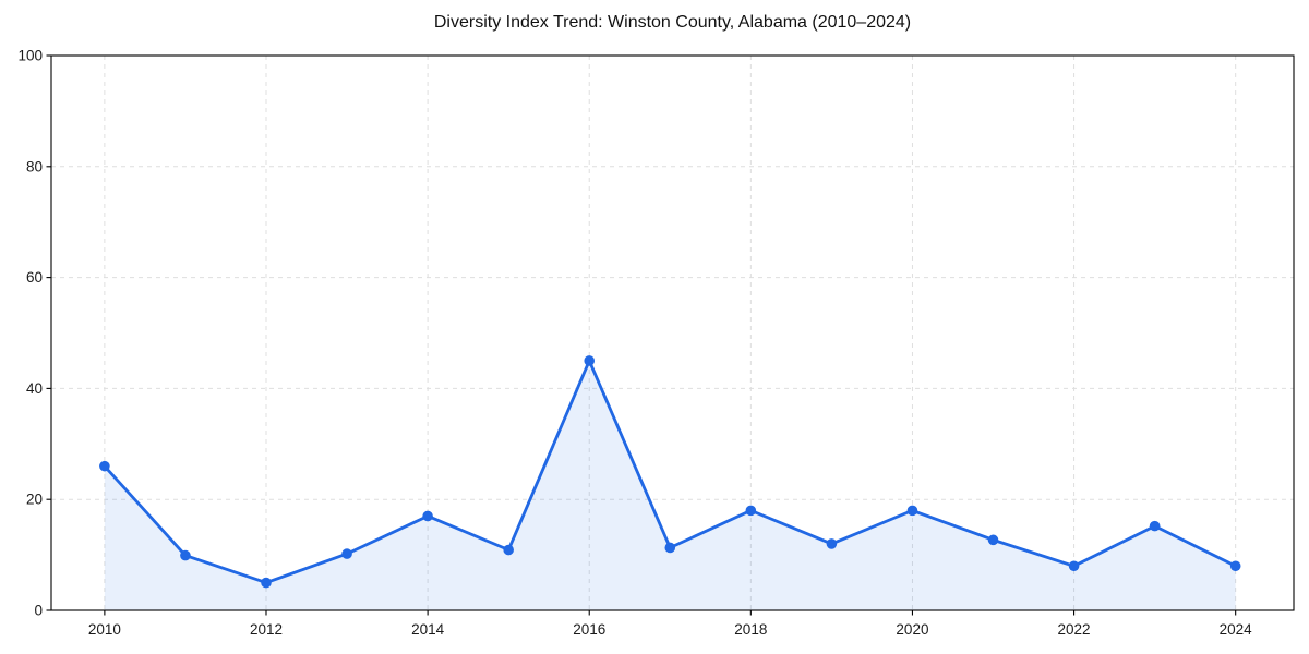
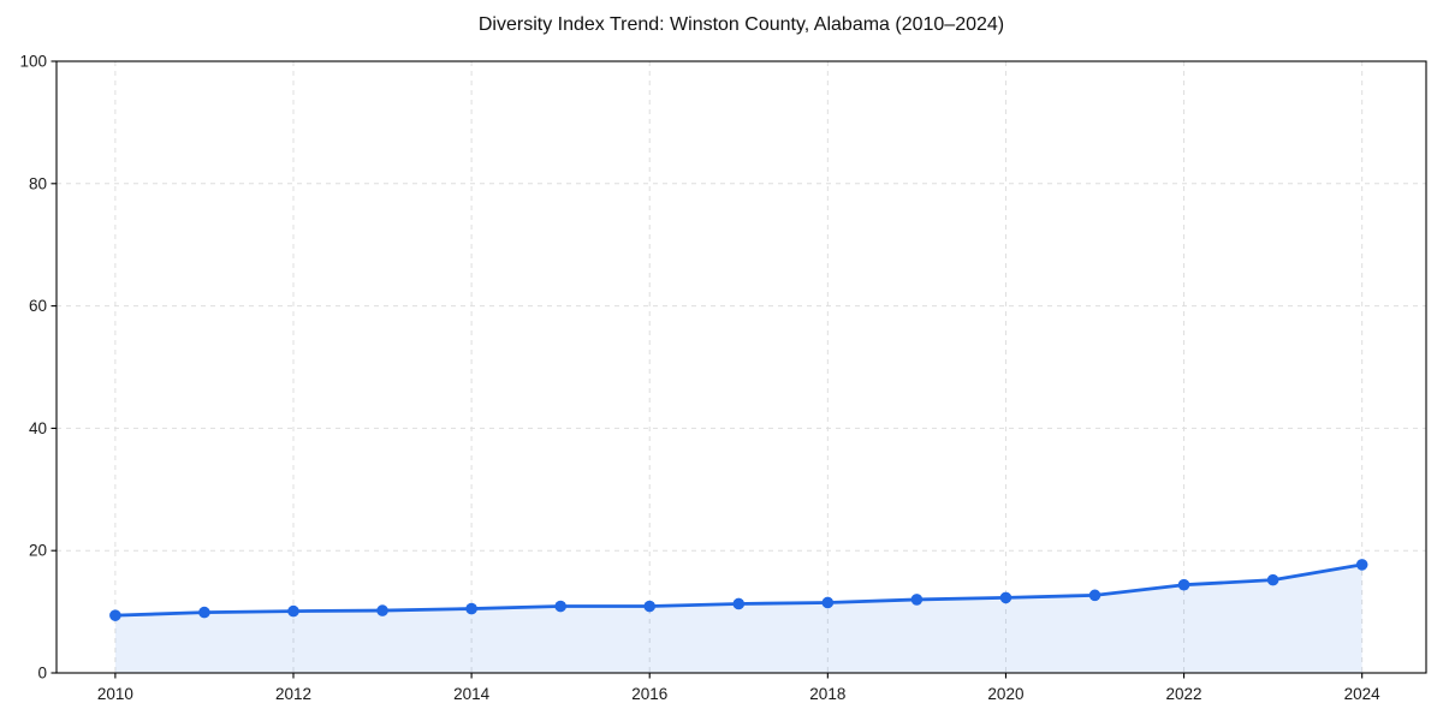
2010: 26 -> 9
2012: 5 -> 10
2014: 17 -> 10
2016: 45 -> 11
2018: 18 -> 12
2020: 18 -> 12
2022: 8 -> 14
2024: 8 -> 18
